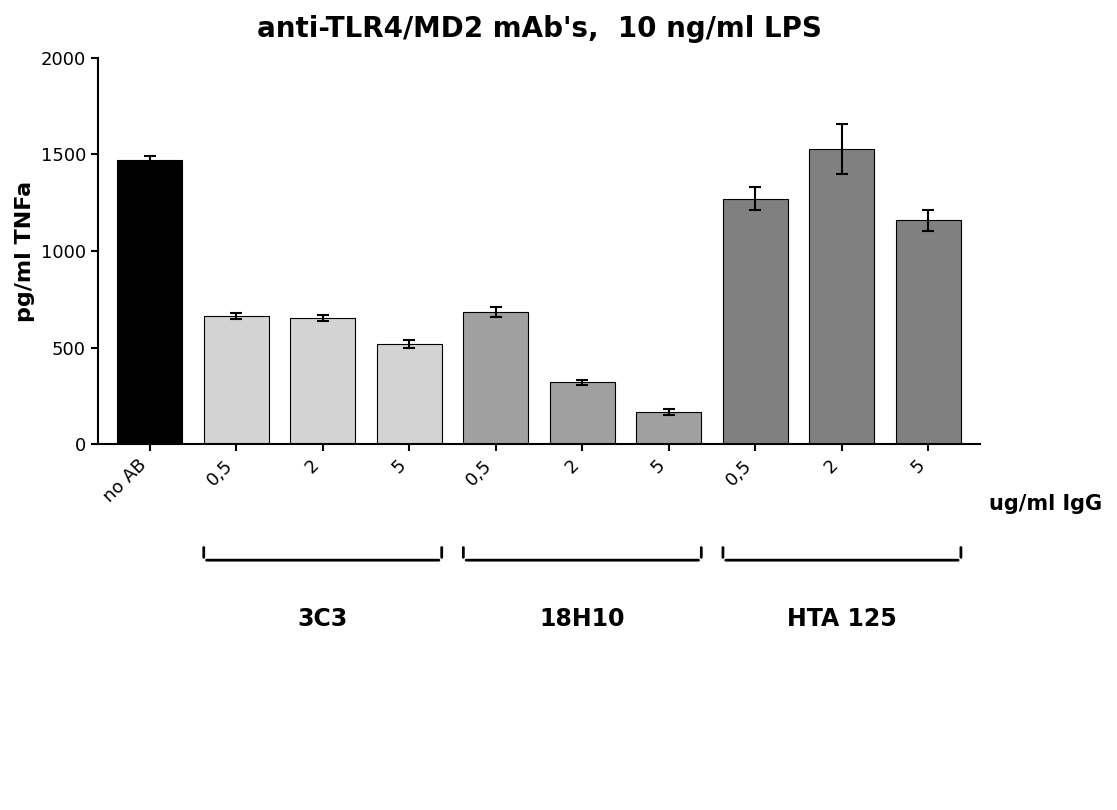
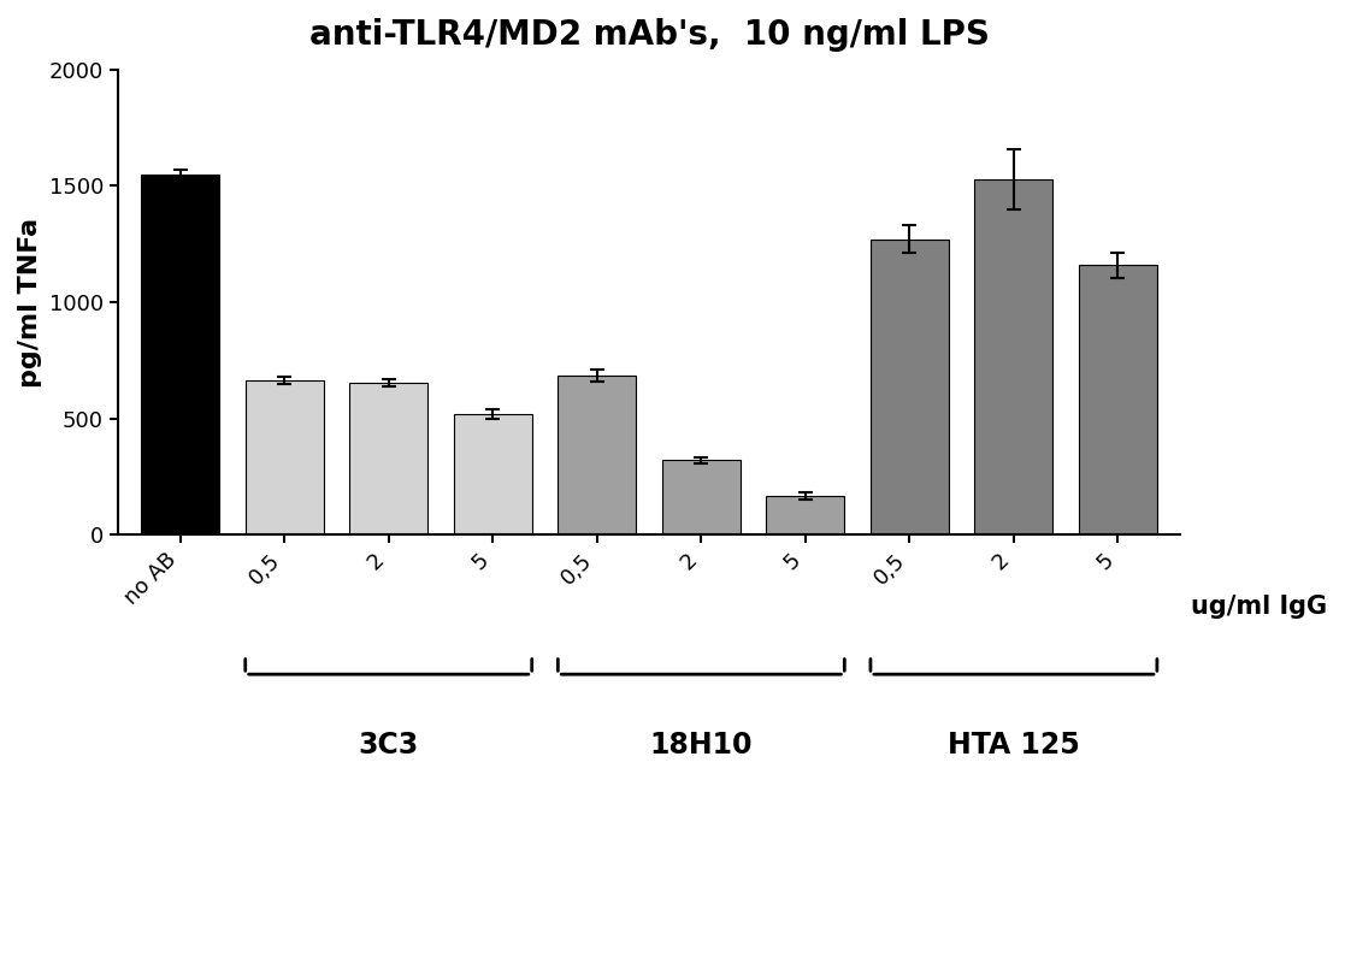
no AB: 1470 -> 1550
